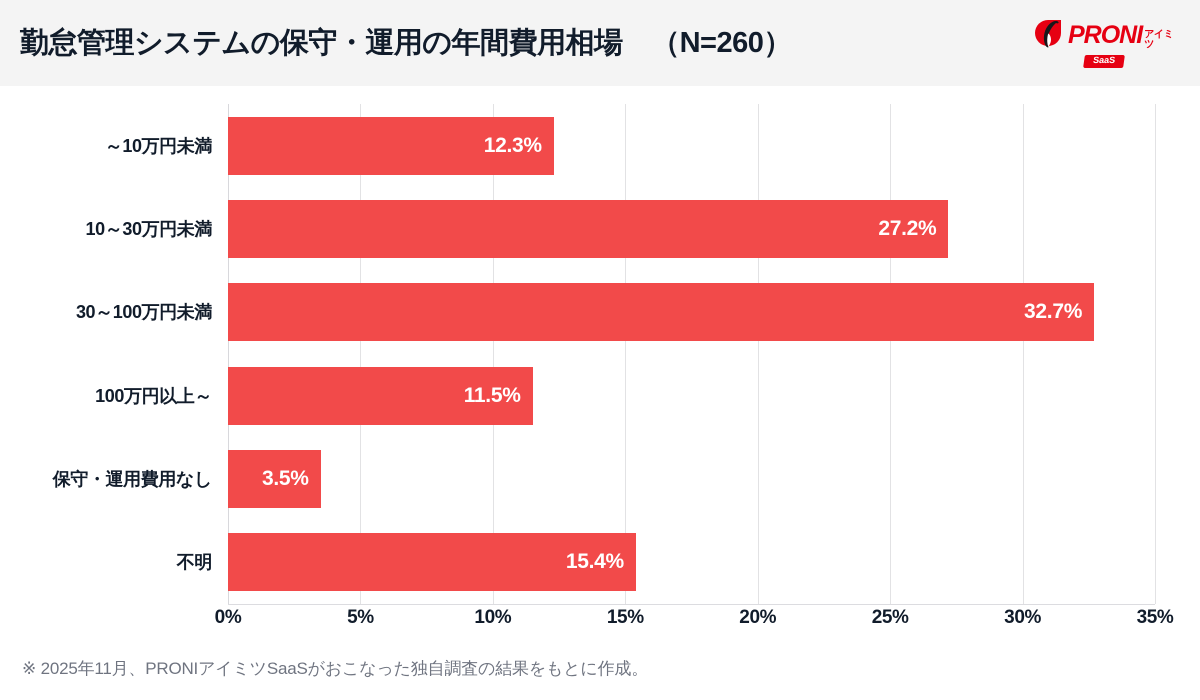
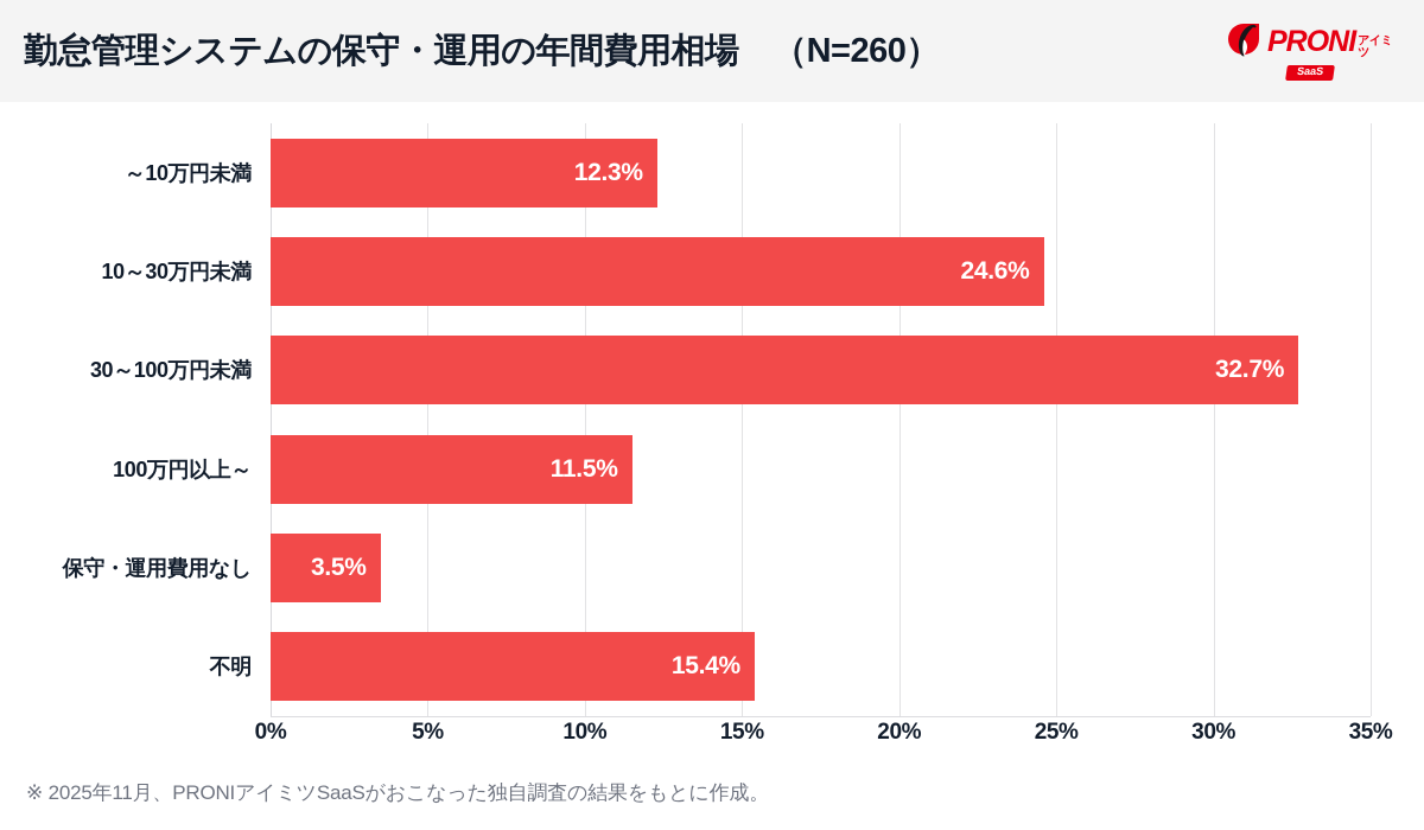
10～30万円未満: 27.2% -> 24.6%
